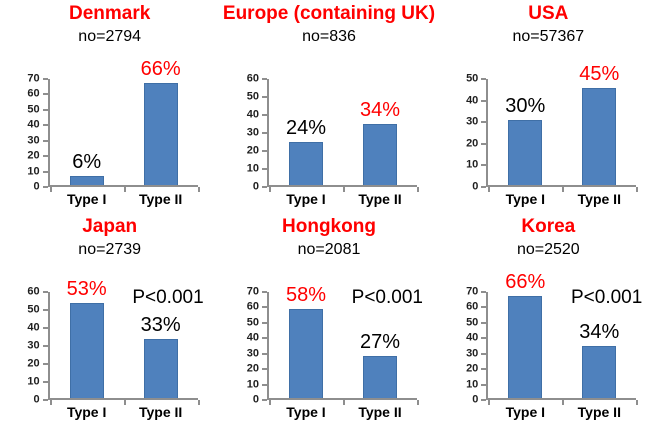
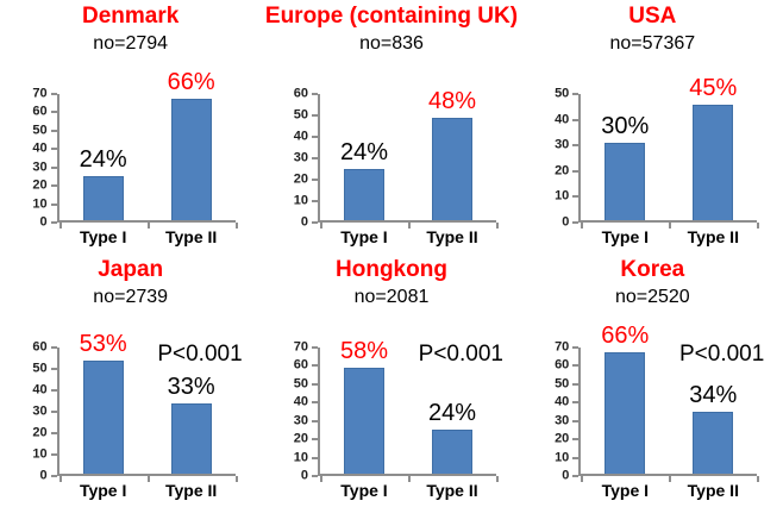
Denmark/Type I: 6% -> 24%
Europe (containing UK)/Type II: 34% -> 48%
Hongkong/Type II: 27% -> 24%
